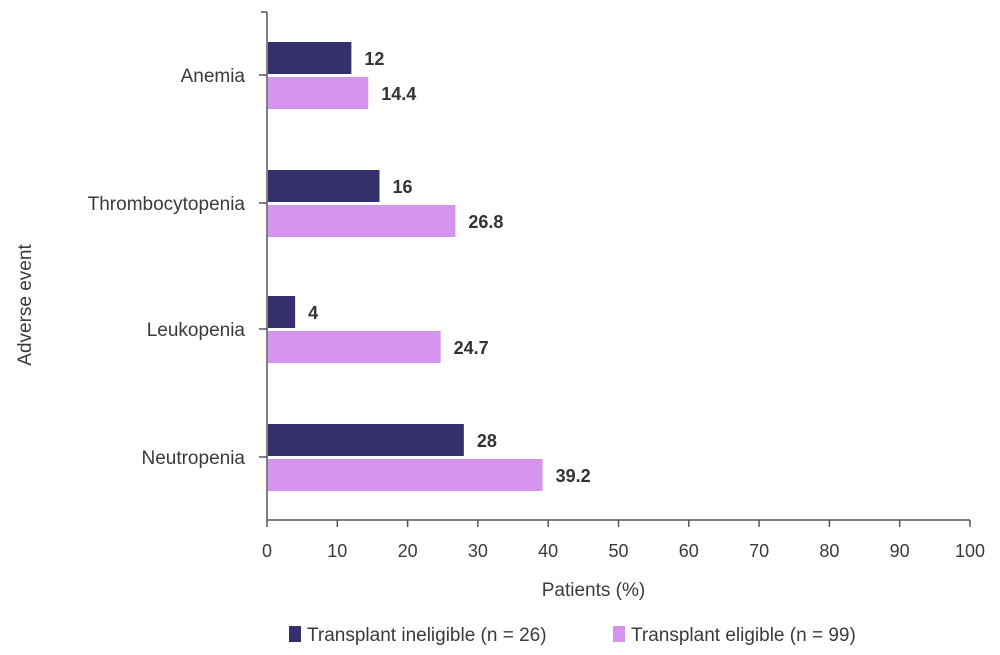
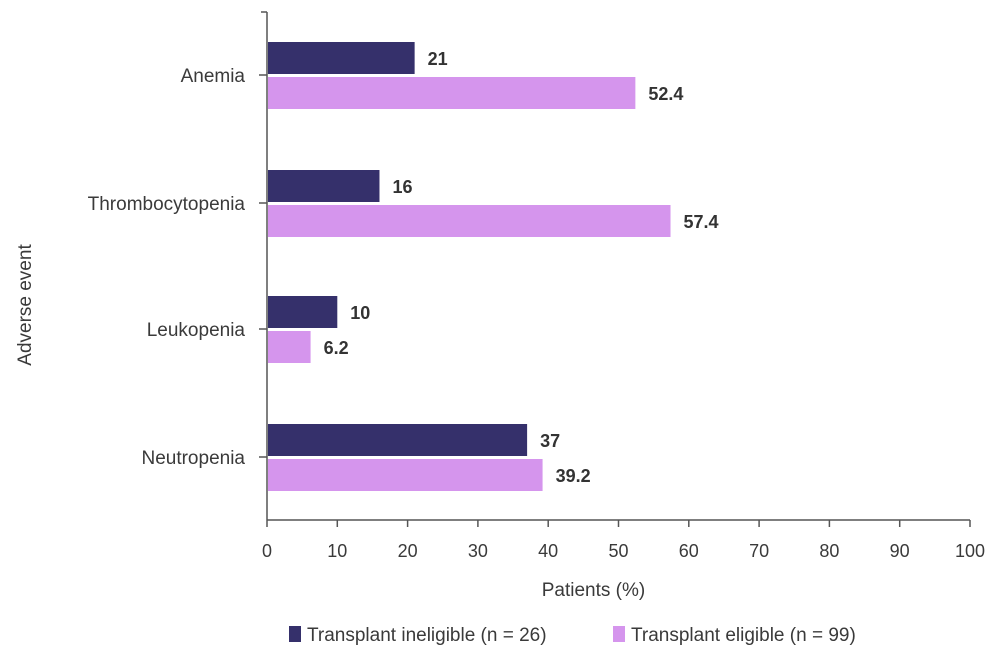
Transplant ineligible (n = 26)/Anemia: 12 -> 21
Transplant eligible (n = 99)/Anemia: 14.4 -> 52.4
Transplant eligible (n = 99)/Thrombocytopenia: 26.8 -> 57.4
Transplant ineligible (n = 26)/Leukopenia: 4 -> 10
Transplant eligible (n = 99)/Leukopenia: 24.7 -> 6.2
Transplant ineligible (n = 26)/Neutropenia: 28 -> 37
